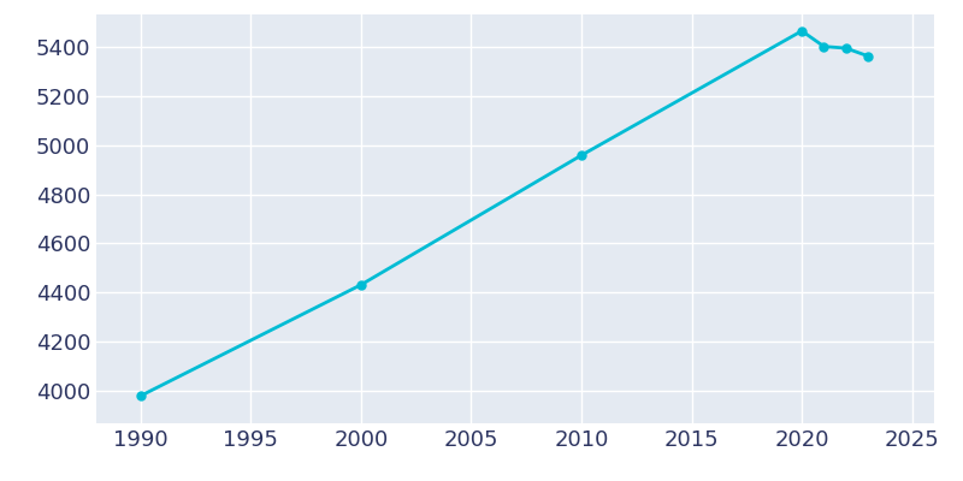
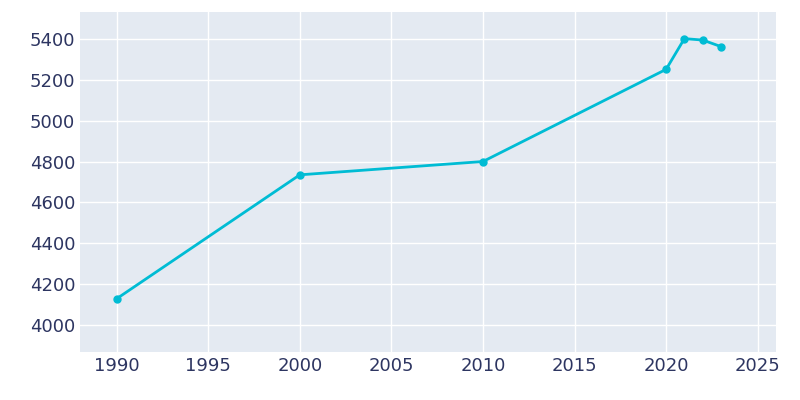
1990: 3981 -> 4130
2000: 4432 -> 4735
2010: 4958 -> 4800
2020: 5463 -> 5250
